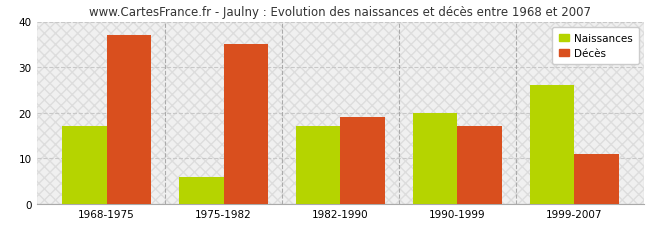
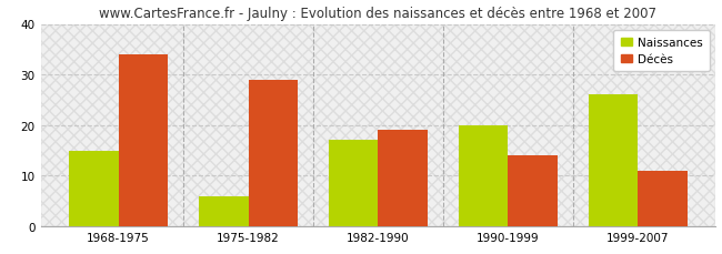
Naissances/1968-1975: 17 -> 15
Décès/1968-1975: 37 -> 34
Décès/1975-1982: 35 -> 29
Décès/1990-1999: 17 -> 14
